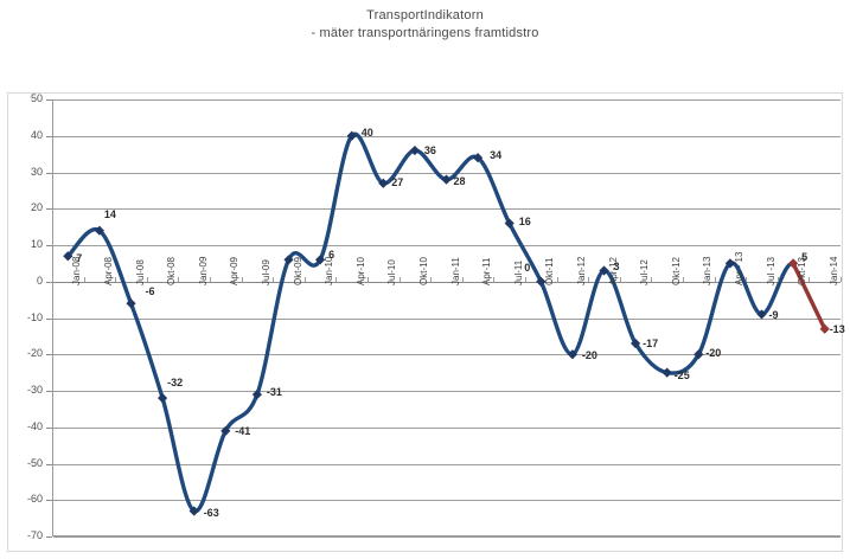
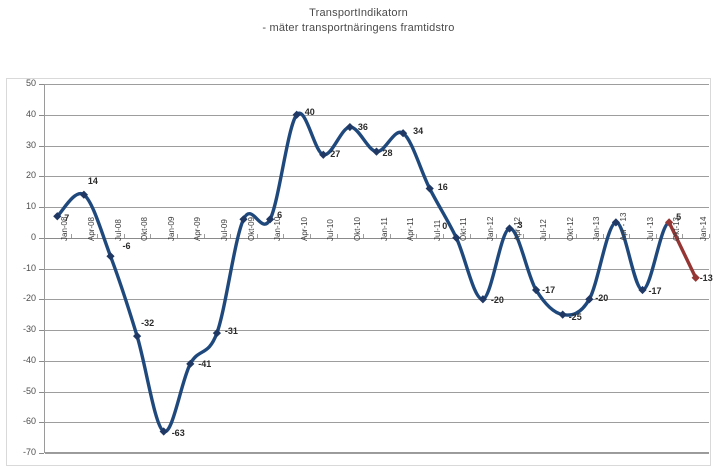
Jul -13: -9 -> -17
